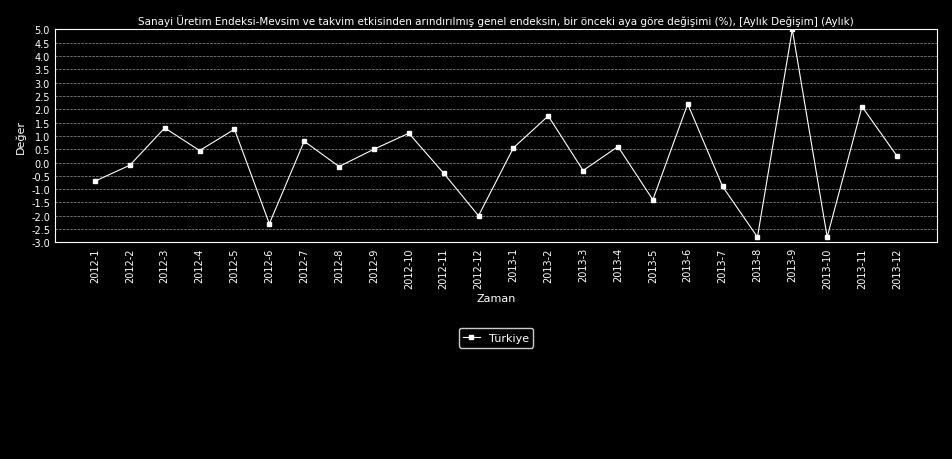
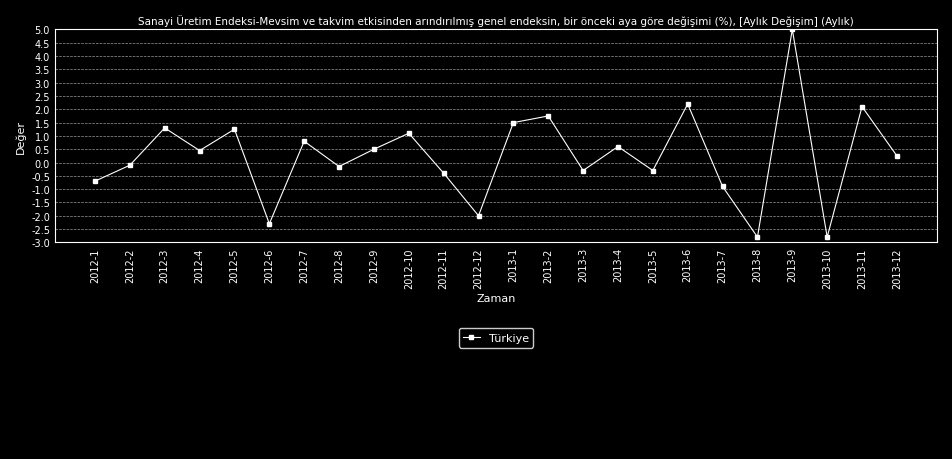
2013-1: 0.55 -> 1.50
2013-5: -1.40 -> -0.30
